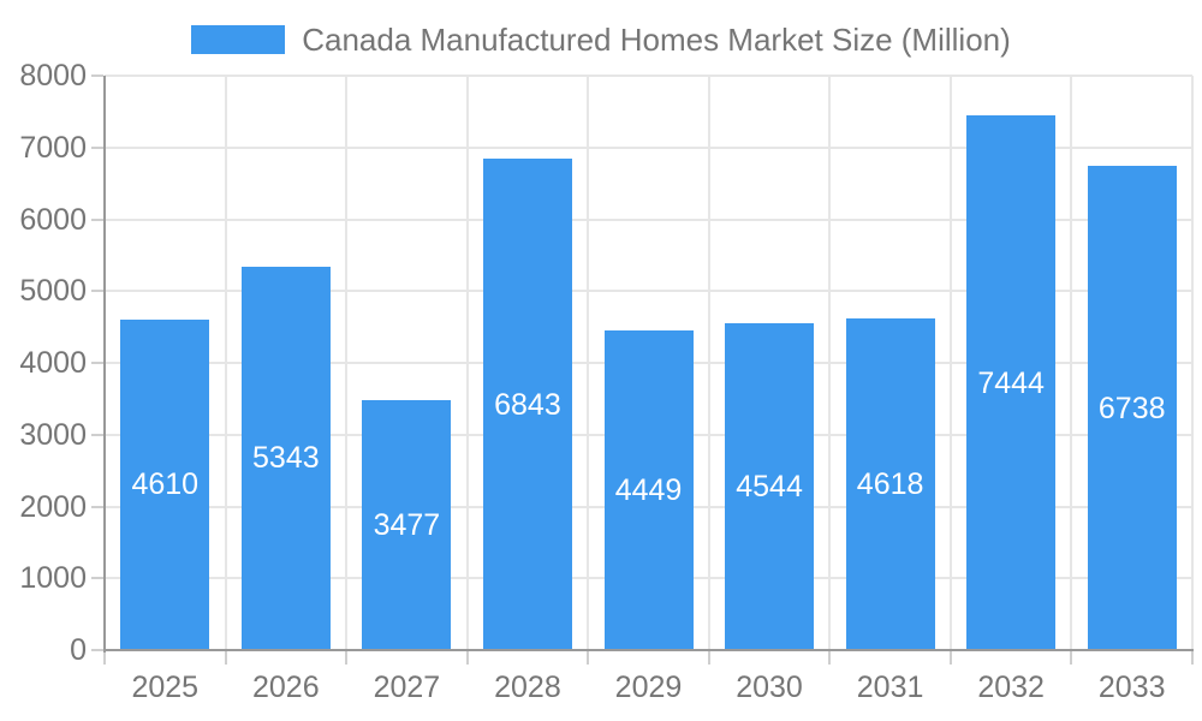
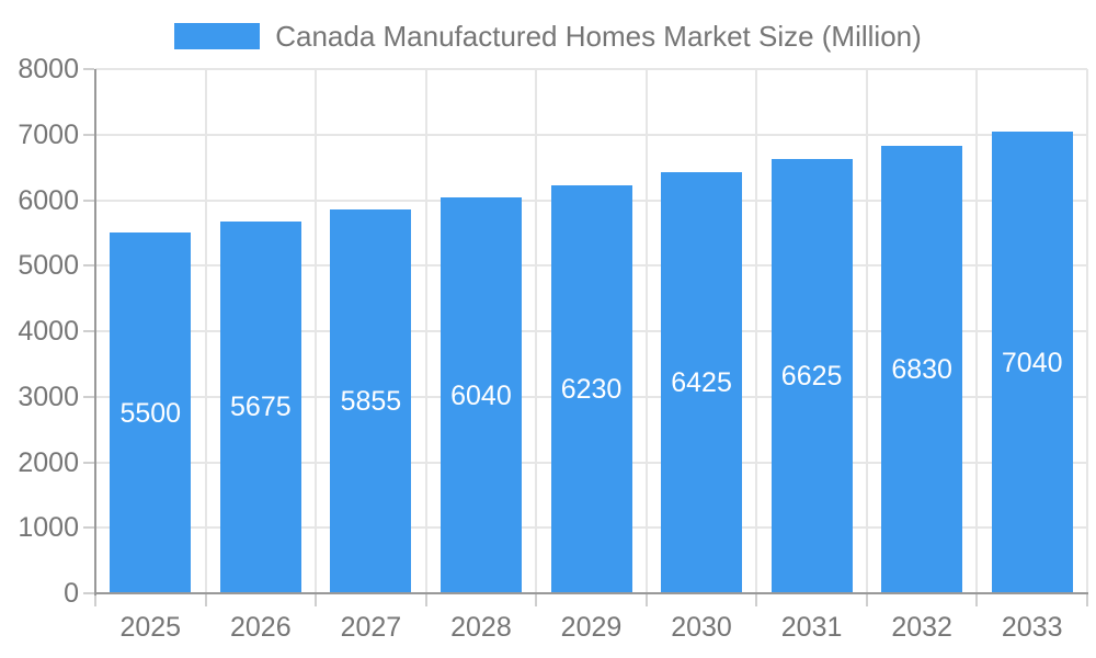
2025: 4610 -> 5500
2026: 5343 -> 5675
2027: 3477 -> 5855
2028: 6843 -> 6040
2029: 4449 -> 6230
2030: 4544 -> 6425
2031: 4618 -> 6625
2032: 7444 -> 6830
2033: 6738 -> 7040
